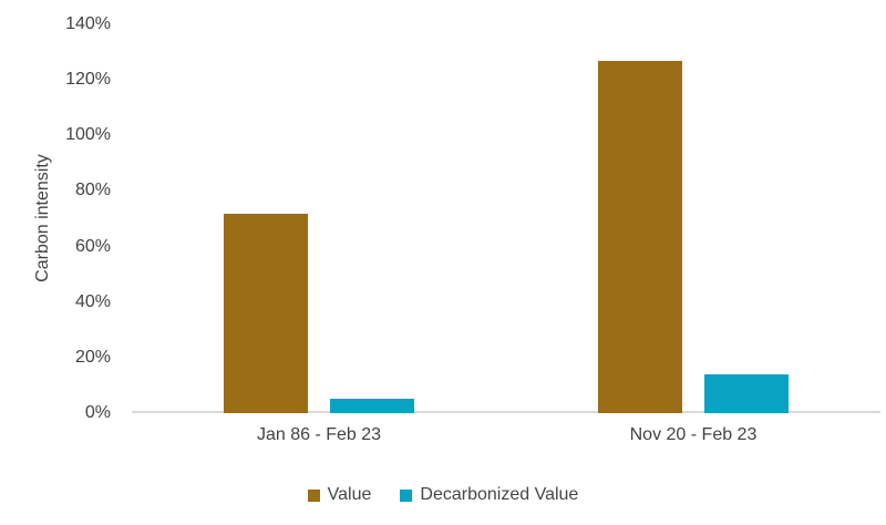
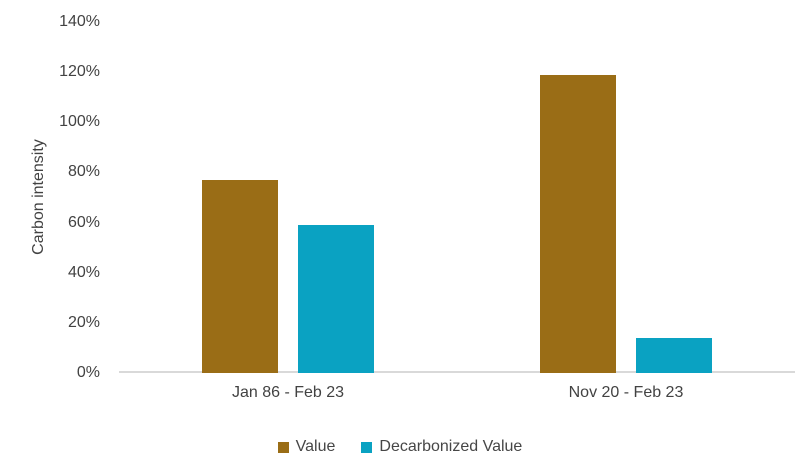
Value/Jan 86 - Feb 23: 72% -> 77%
Decarbonized Value/Jan 86 - Feb 23: 5% -> 59%
Value/Nov 20 - Feb 23: 127% -> 119%
